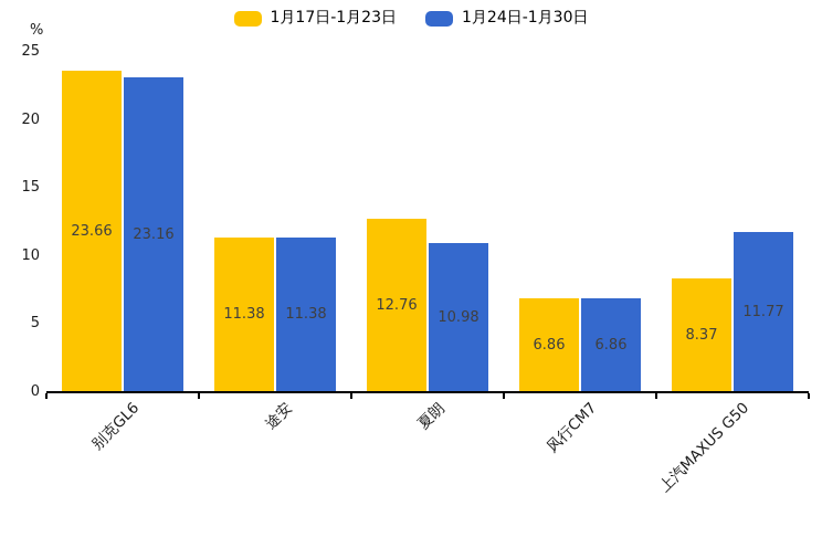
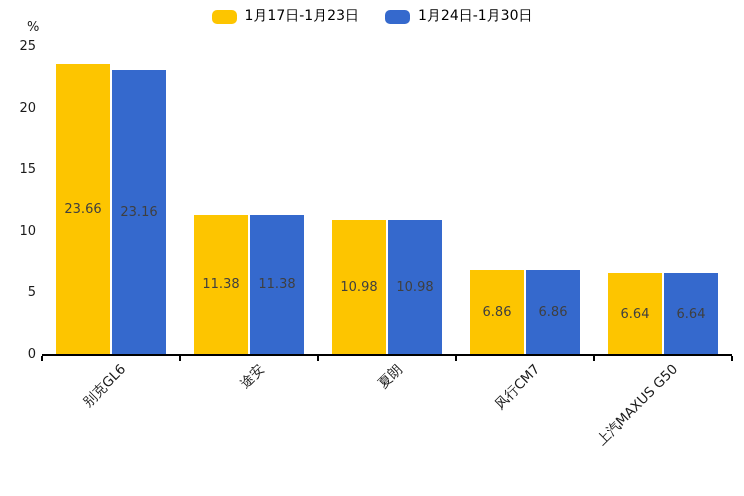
1月17日-1月23日/夏朗: 12.76 -> 10.98
1月17日-1月23日/上汽MAXUS G50: 8.37 -> 6.64
1月24日-1月30日/上汽MAXUS G50: 11.77 -> 6.64
